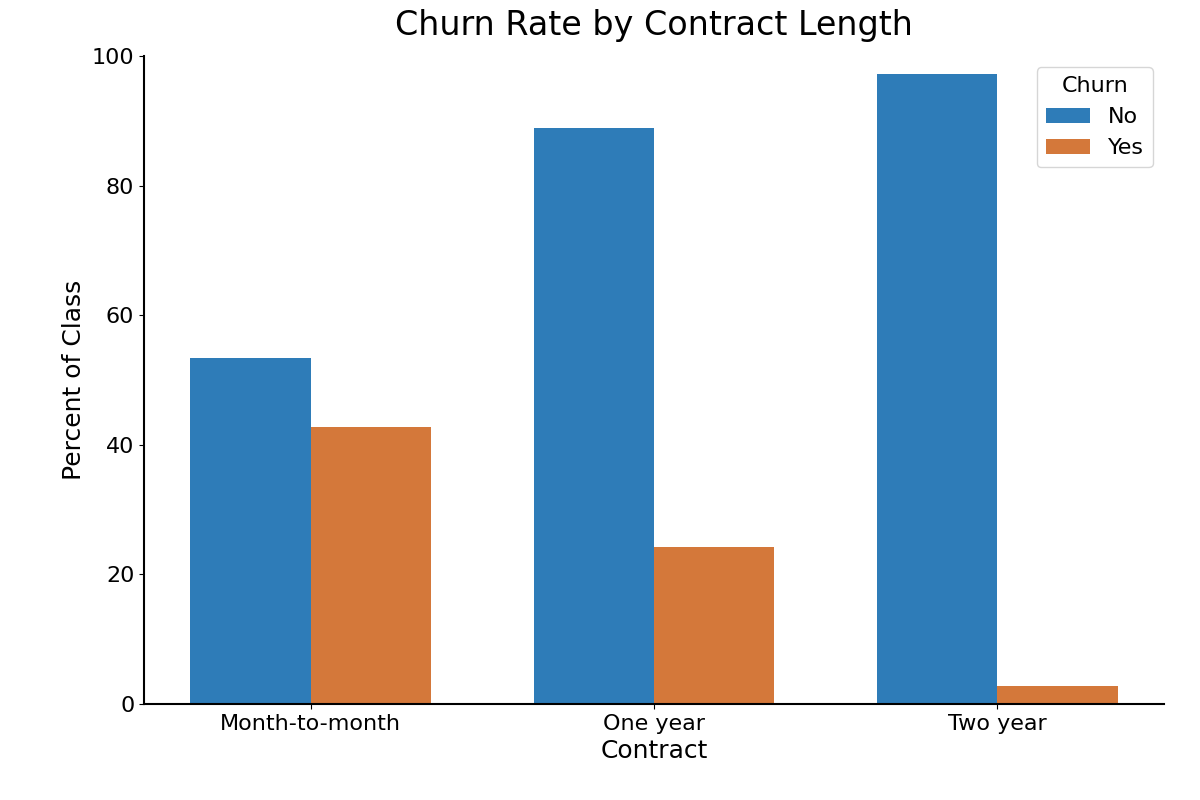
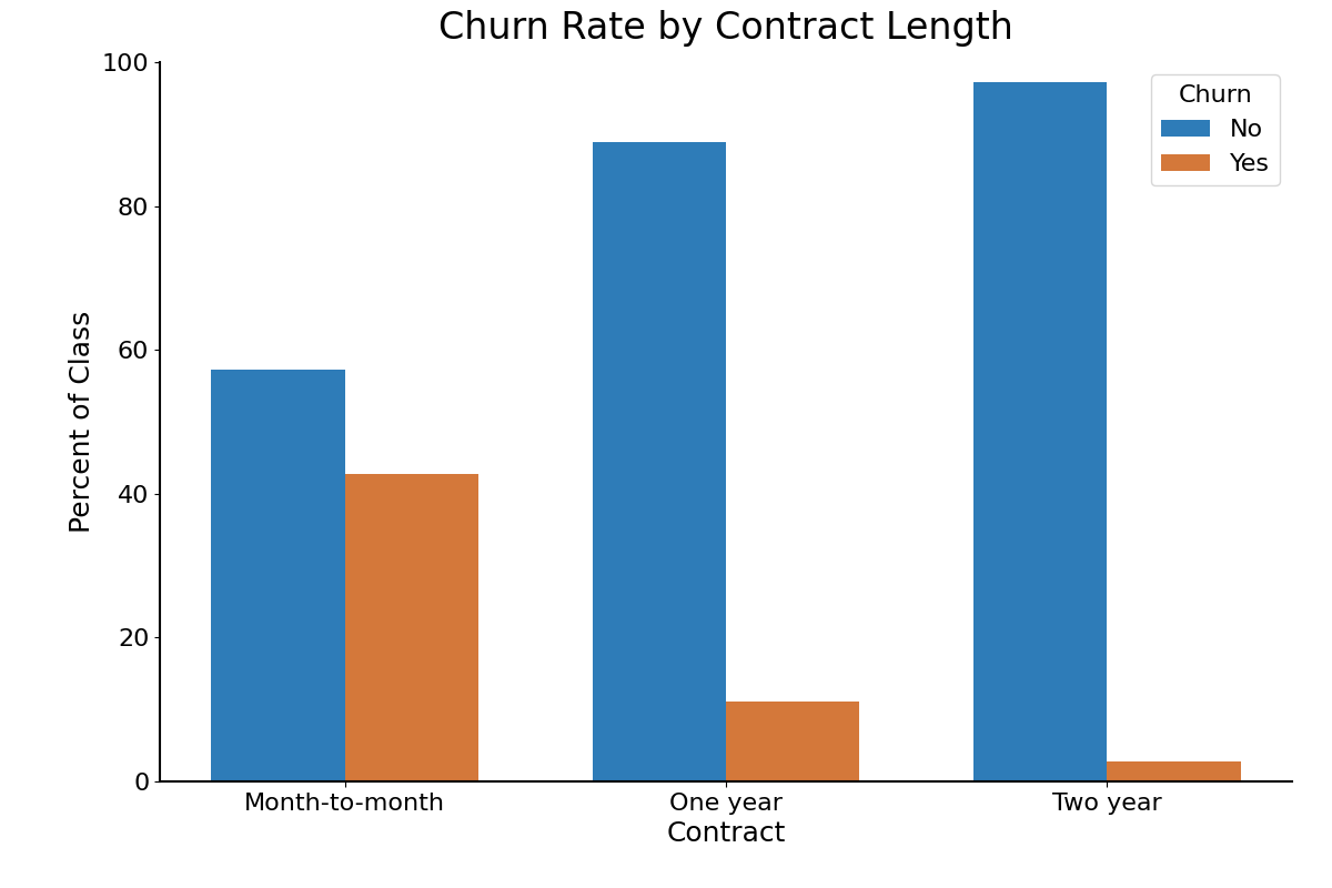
No/Month-to-month: 53.4 -> 57.3
Yes/One year: 24.2 -> 11.1
